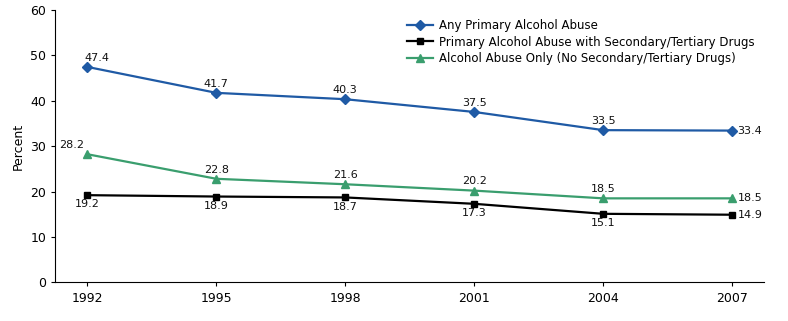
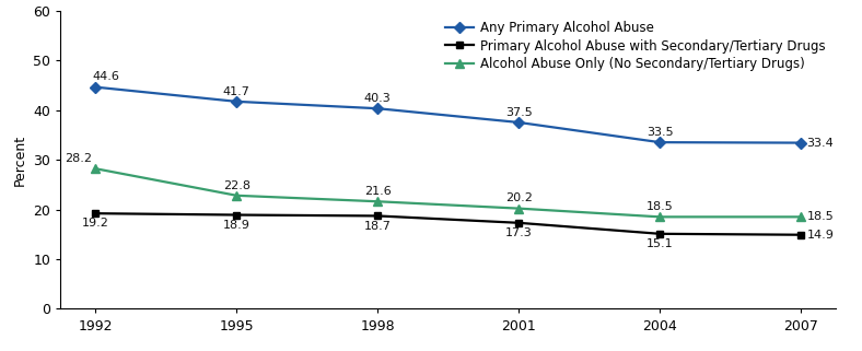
Any Primary Alcohol Abuse/1992: 47.4 -> 44.6
